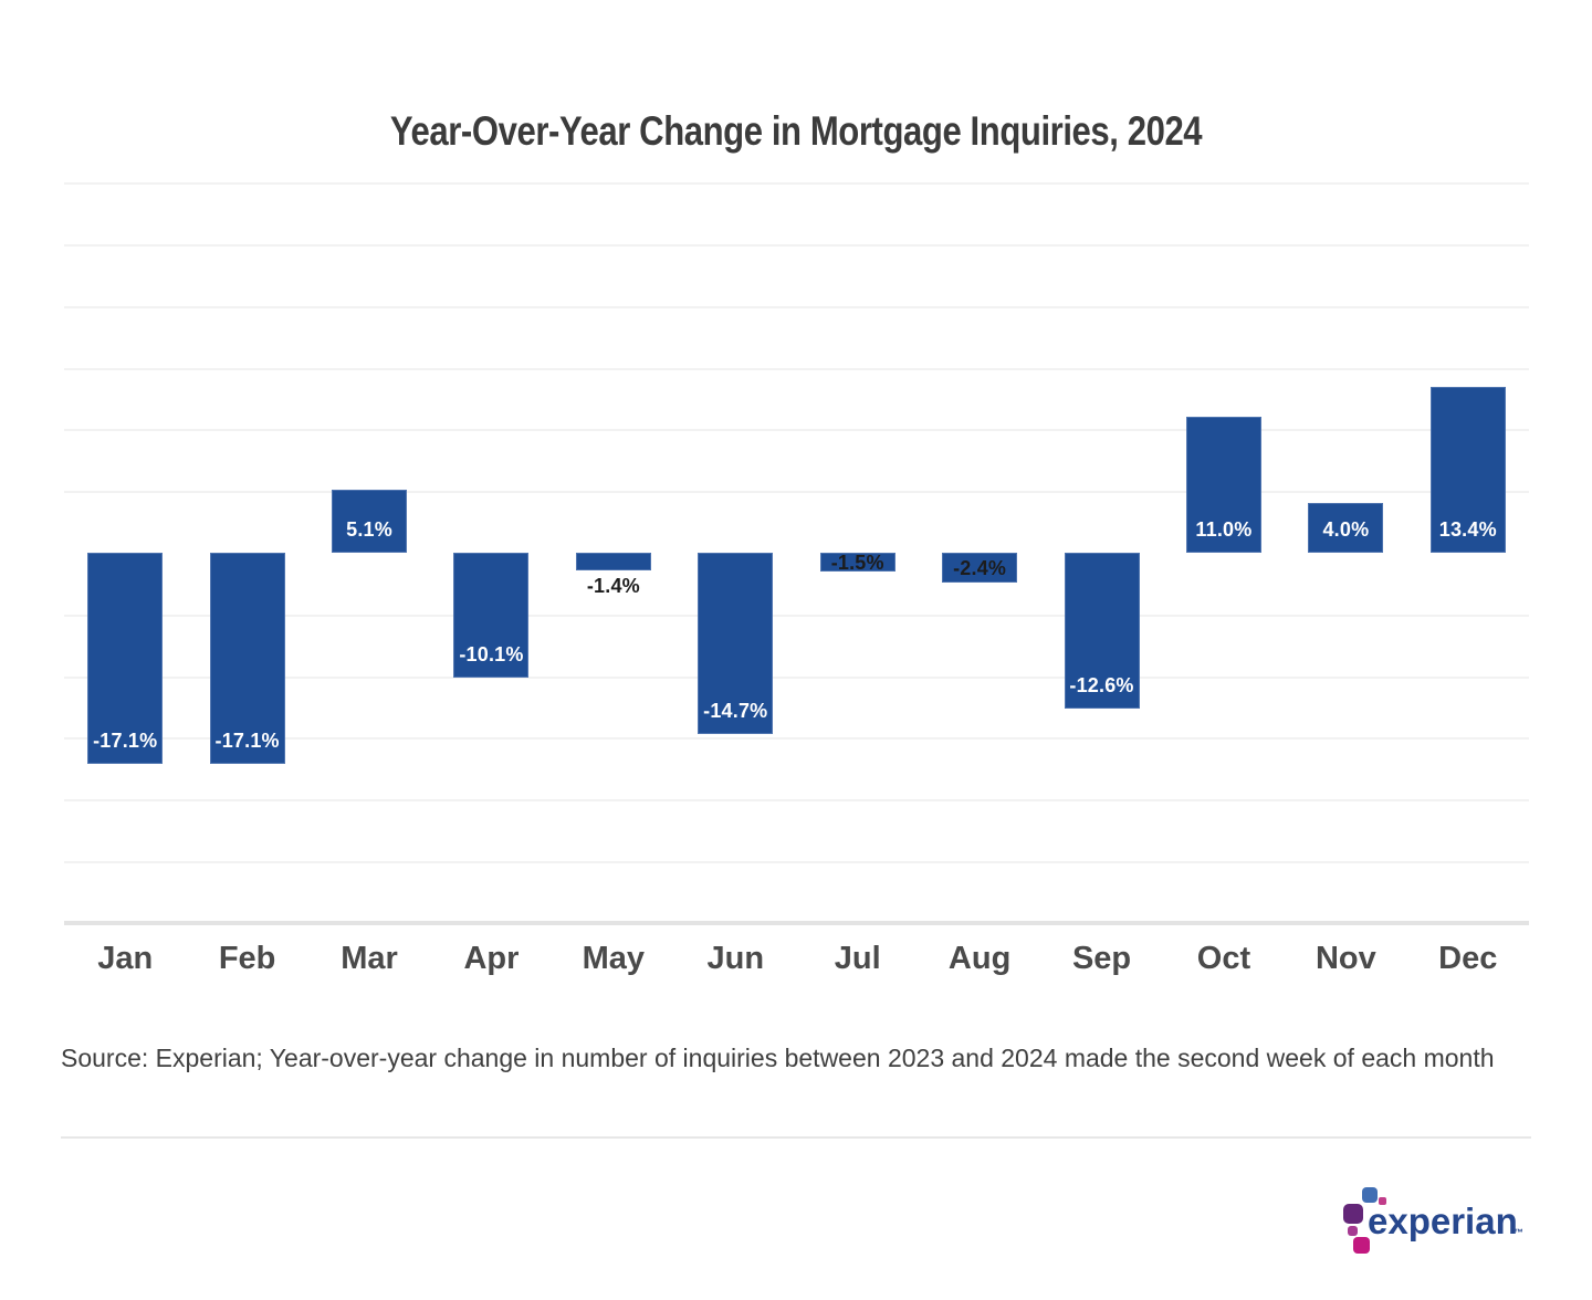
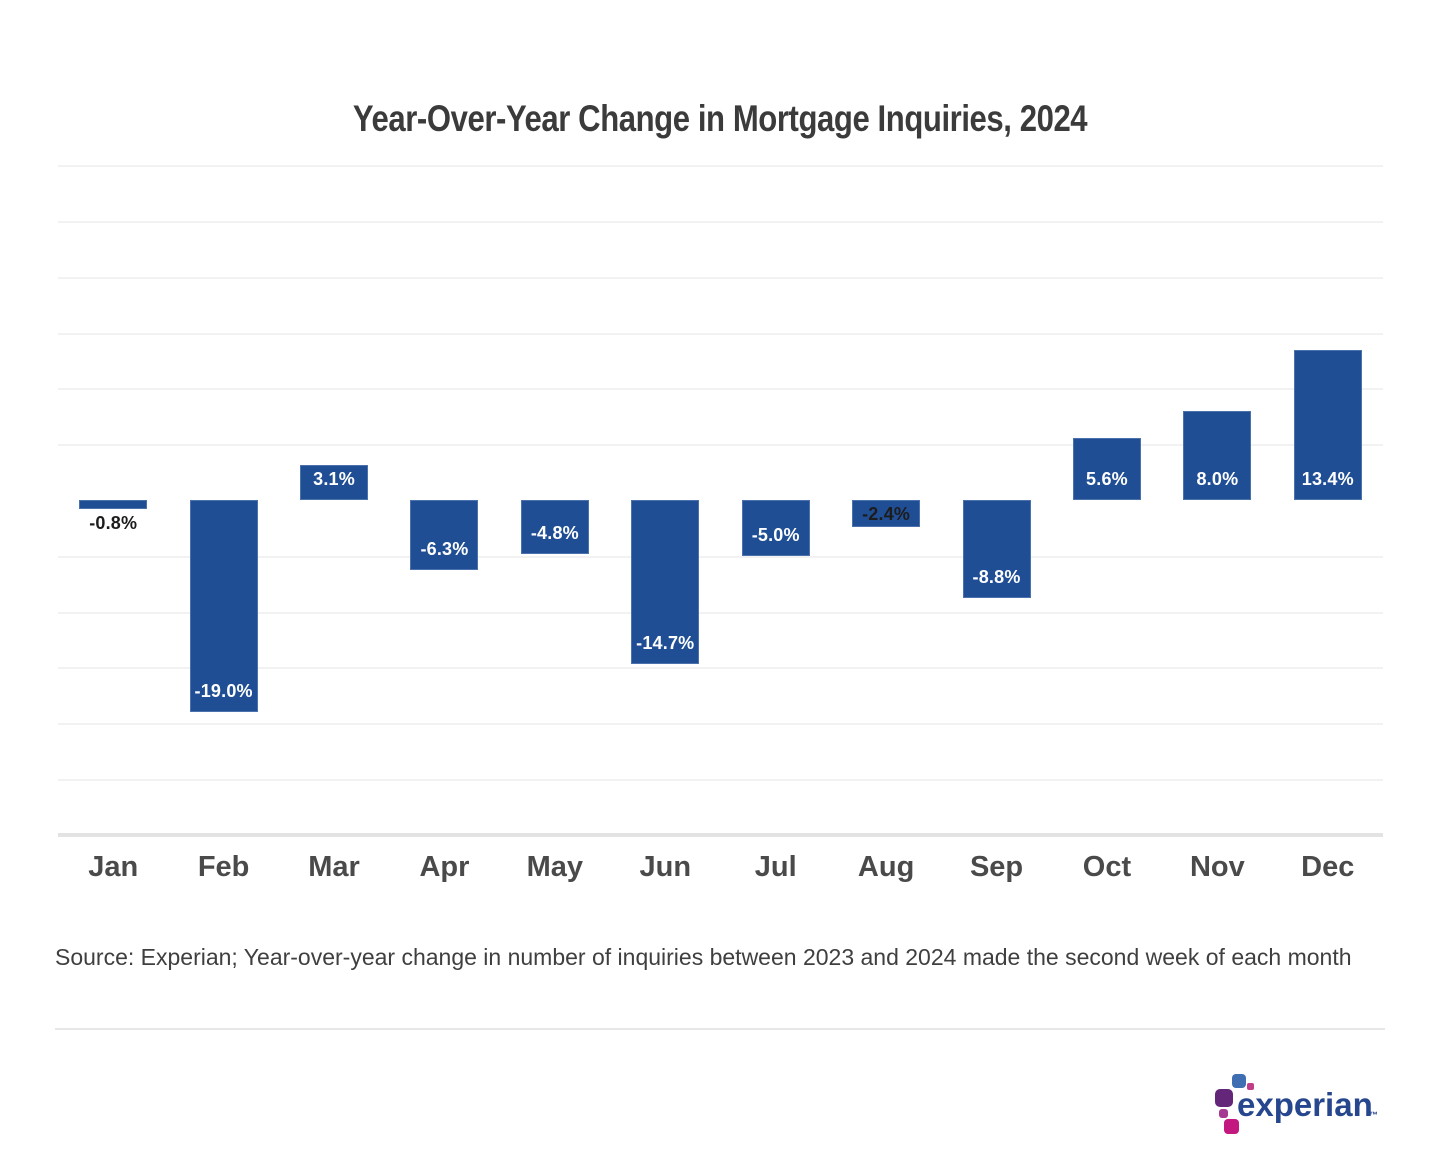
Jan: -17.1% -> -0.8%
Feb: -17.1% -> -19.0%
Mar: 5.1% -> 3.1%
Apr: -10.1% -> -6.3%
May: -1.4% -> -4.8%
Jul: -1.5% -> -5.0%
Sep: -12.6% -> -8.8%
Oct: 11.0% -> 5.6%
Nov: 4.0% -> 8.0%
